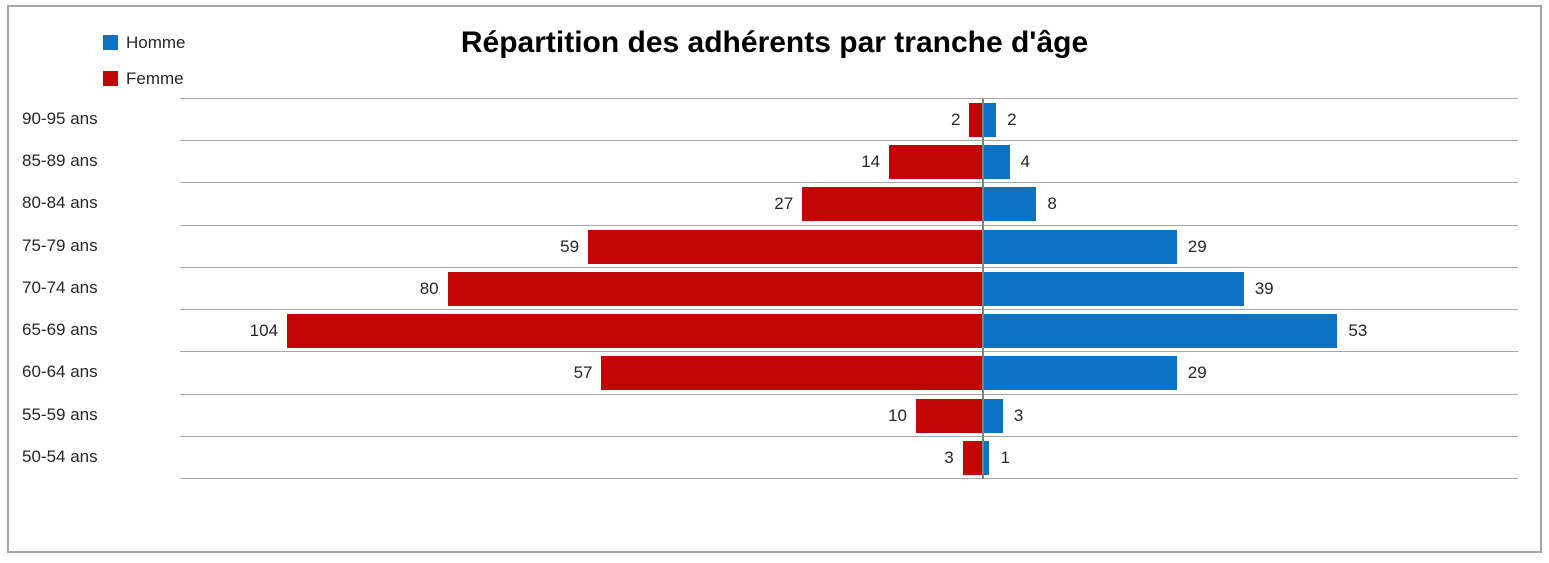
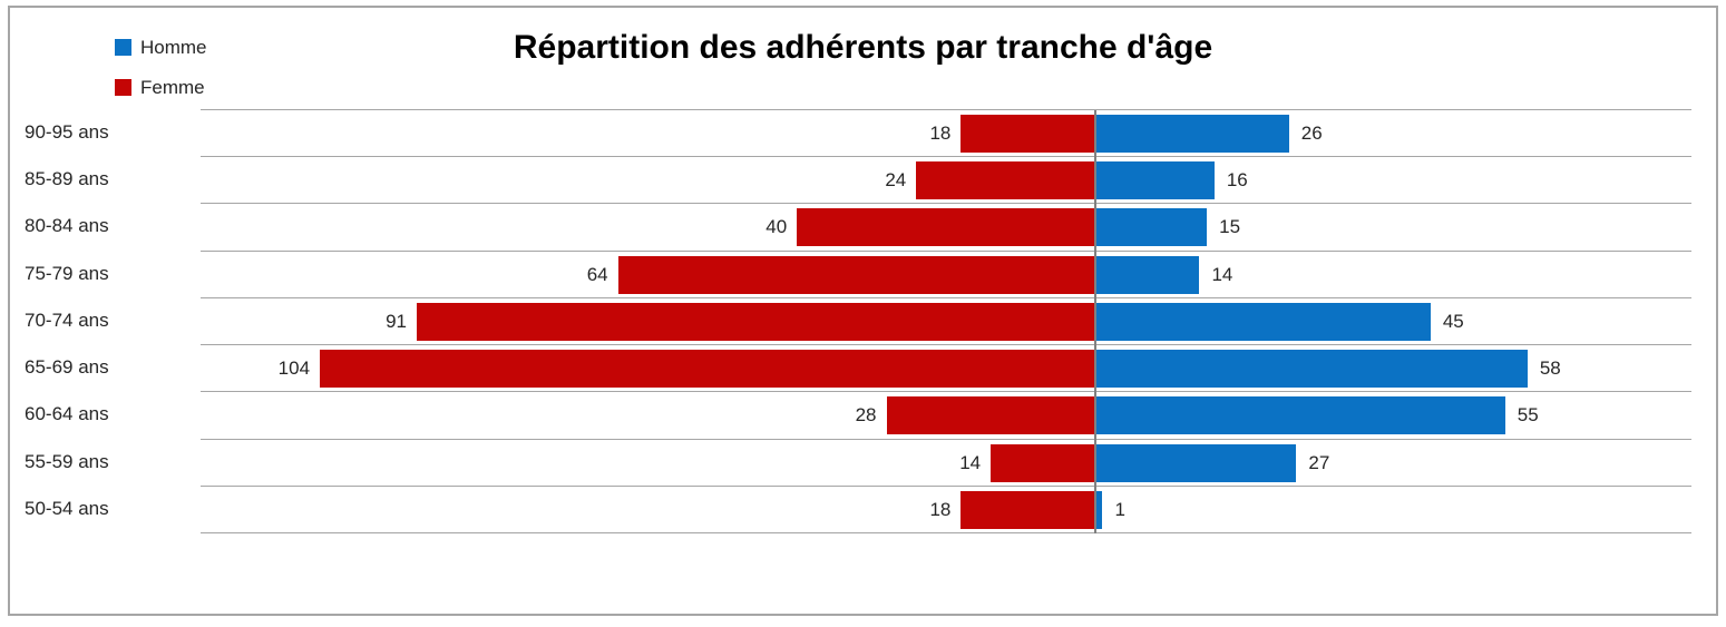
Homme/90-95 ans: 2 -> 26
Femme/90-95 ans: 2 -> 18
Homme/85-89 ans: 4 -> 16
Femme/85-89 ans: 14 -> 24
Homme/80-84 ans: 8 -> 15
Femme/80-84 ans: 27 -> 40
Homme/75-79 ans: 29 -> 14
Femme/75-79 ans: 59 -> 64
Homme/70-74 ans: 39 -> 45
Femme/70-74 ans: 80 -> 91
Homme/65-69 ans: 53 -> 58
Homme/60-64 ans: 29 -> 55
Femme/60-64 ans: 57 -> 28
Homme/55-59 ans: 3 -> 27
Femme/55-59 ans: 10 -> 14
Femme/50-54 ans: 3 -> 18
